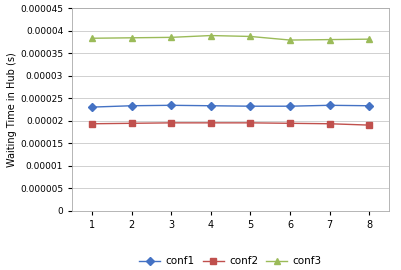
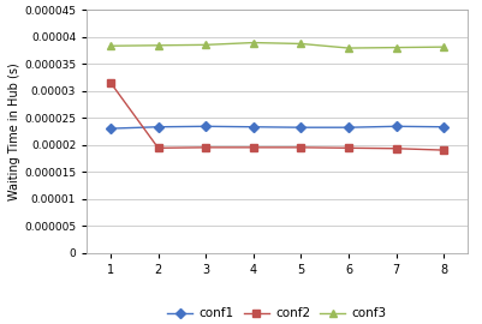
conf2/1: 0.0000193 -> 0.0000315
